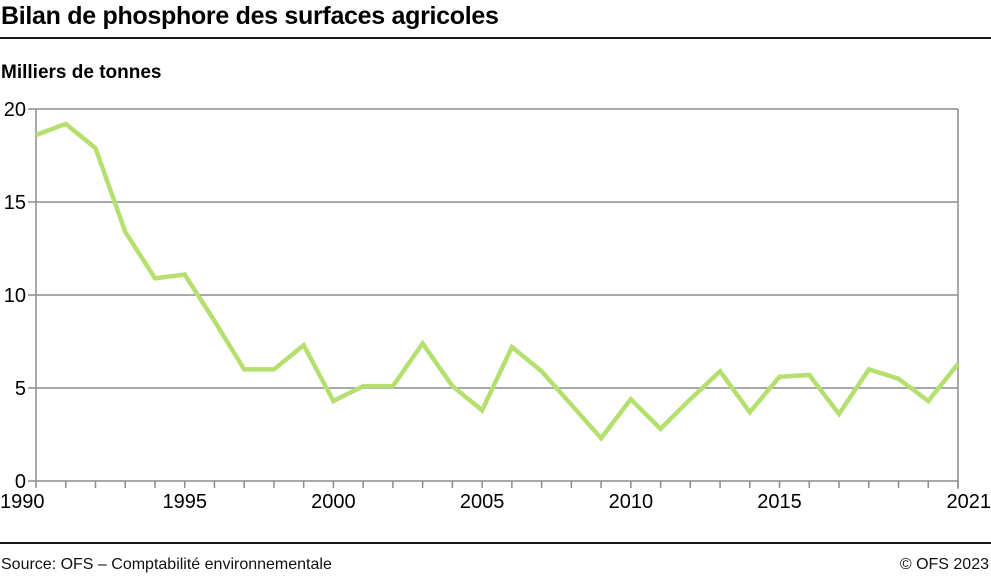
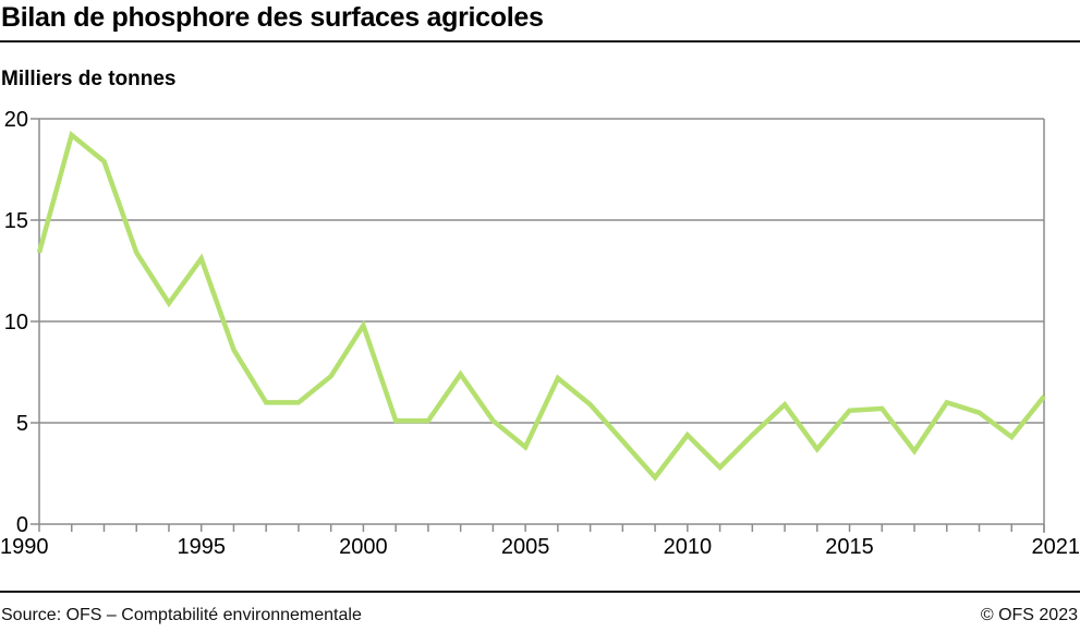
1990: 18.6 -> 13.4
1995: 11.1 -> 13.1
2000: 4.3 -> 9.8
